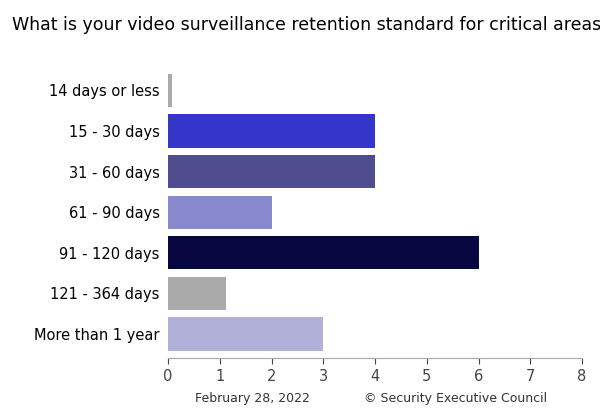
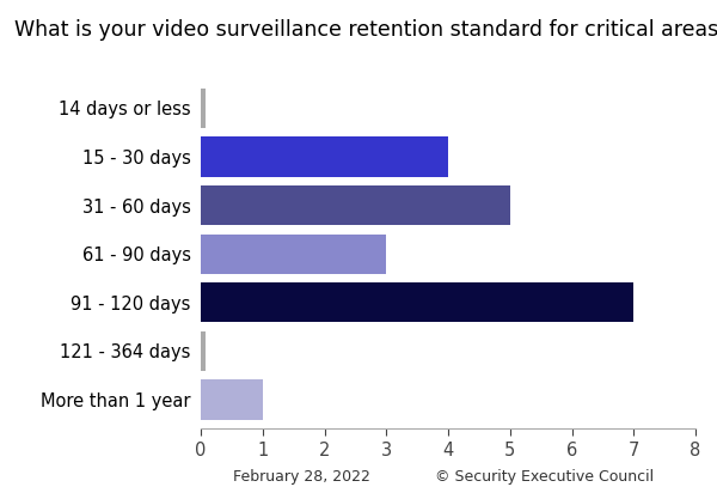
31 - 60 days: 4.00 -> 5.00
61 - 90 days: 2.00 -> 3.00
91 - 120 days: 6.00 -> 7.00
121 - 364 days: 1.12 -> 0.07
More than 1 year: 3.00 -> 1.00
